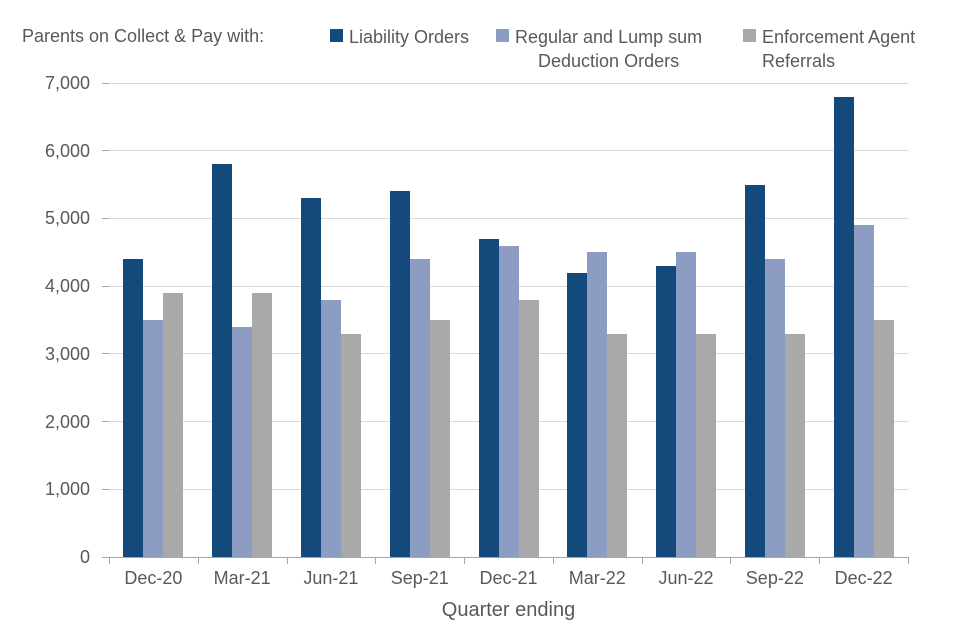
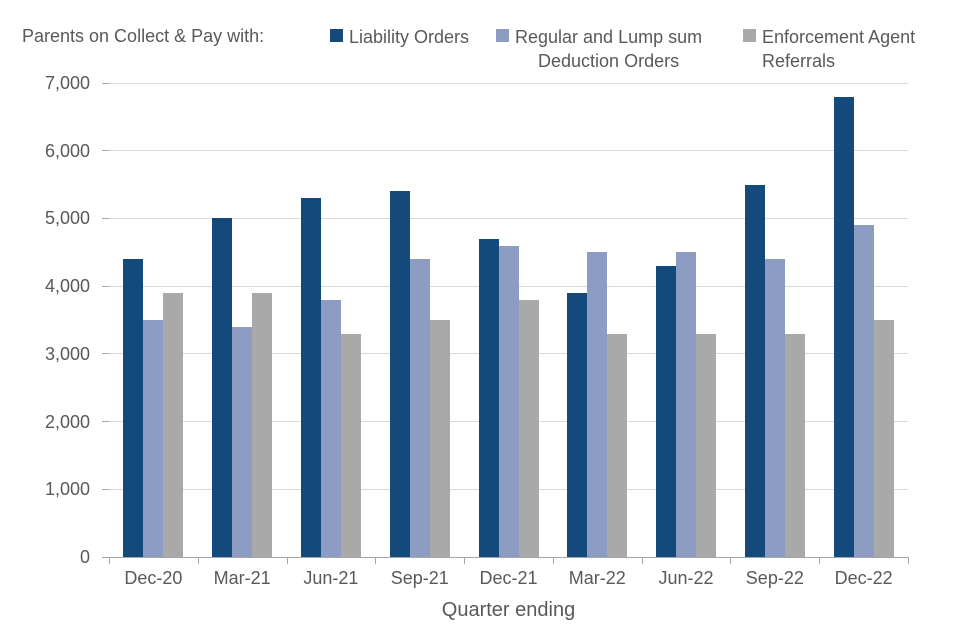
Liability Orders/Mar-21: 5800 -> 5000
Liability Orders/Mar-22: 4200 -> 3900
